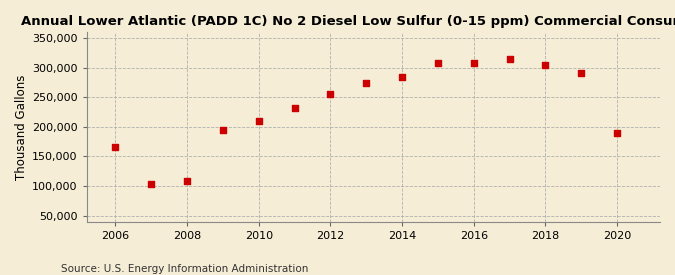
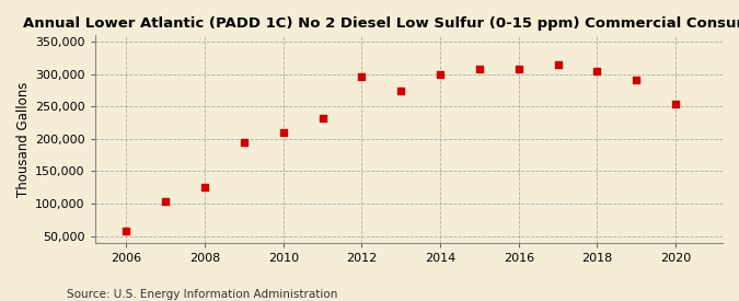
2006: 166,000 -> 58,000
2008: 108,000 -> 126,000
2012: 256,000 -> 295,000
2014: 284,000 -> 300,000
2020: 190,000 -> 254,000
